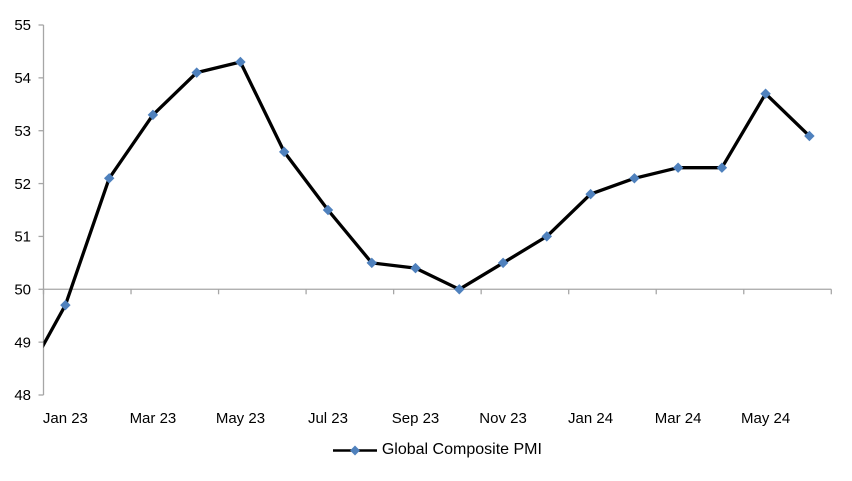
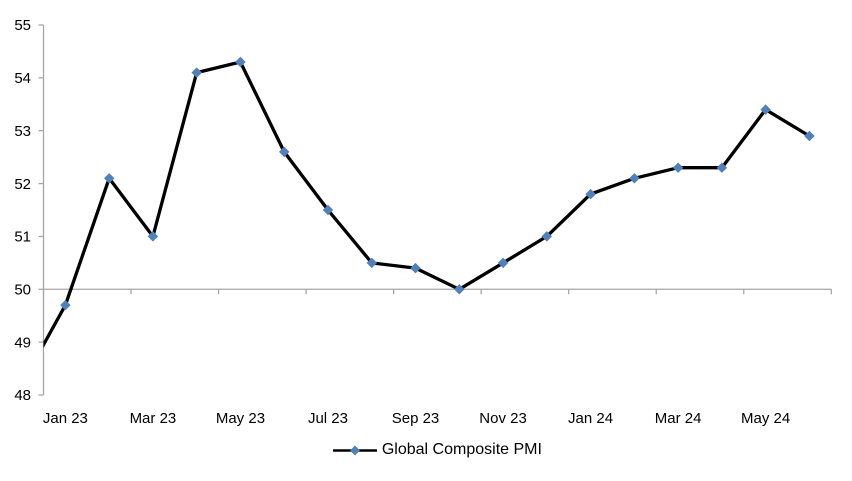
Mar 23: 53.3 -> 51.0
May 24: 53.7 -> 53.4
